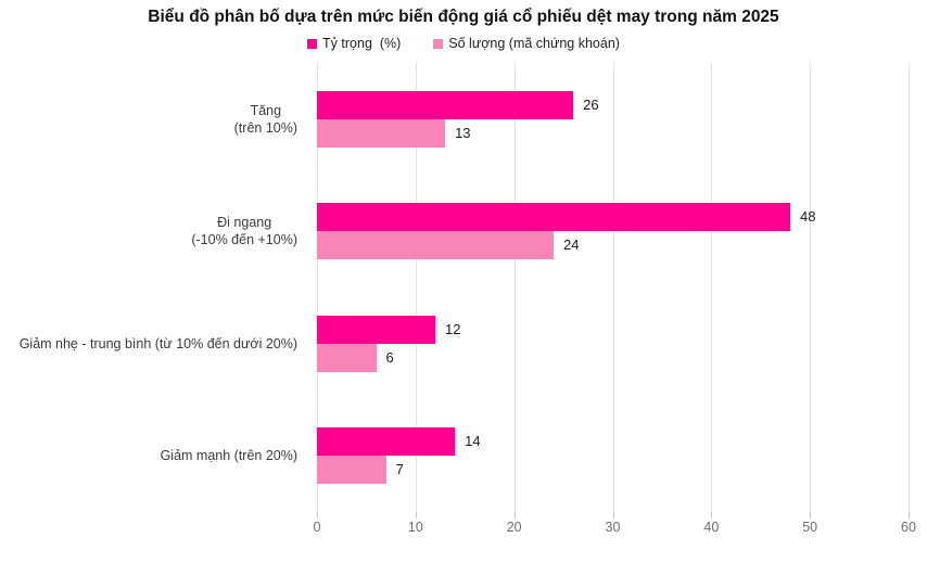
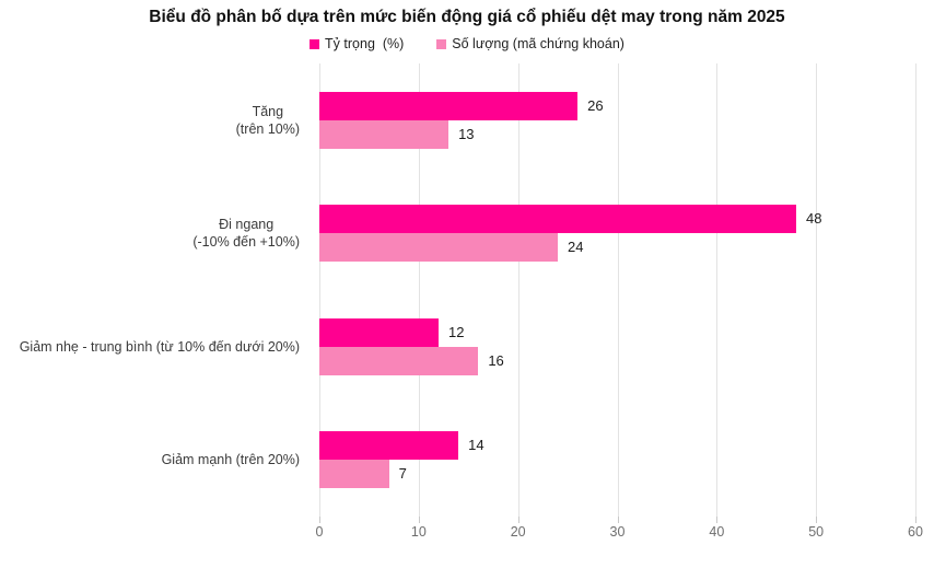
Số lượng (mã chứng khoán)/Giảm nhẹ - trung bình (từ 10% đến dưới 20%): 6 -> 16
